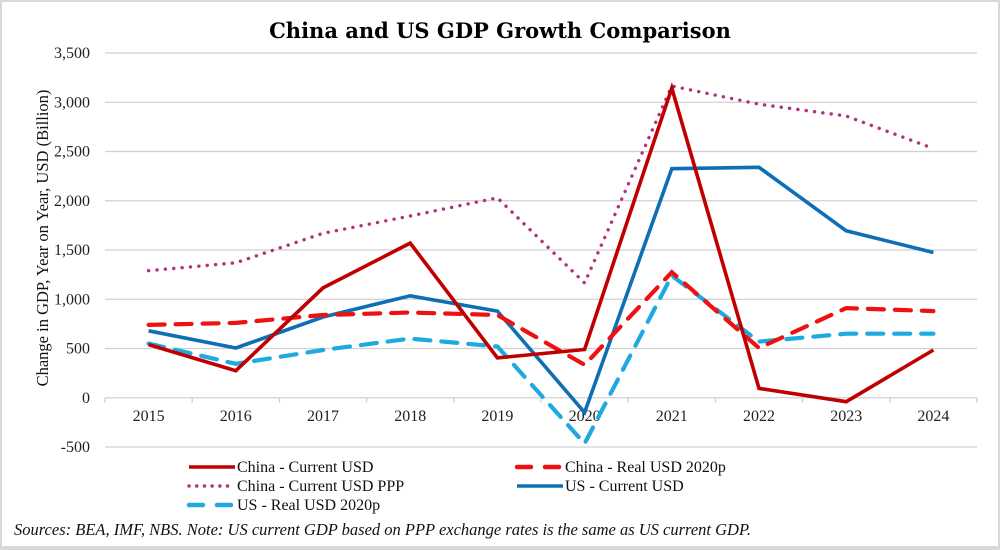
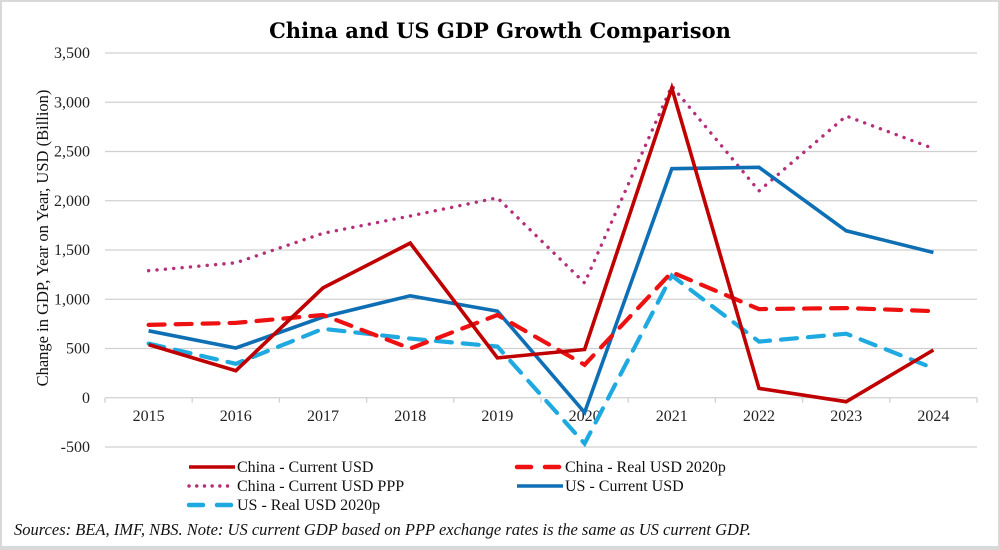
US - Real USD 2020p/2017: 500 -> 700
China - Real USD 2020p/2018: 900 -> 500
China - Real USD 2020p/2022: 500 -> 900
China - Current USD PPP/2022: 3000 -> 2100
US - Real USD 2020p/2024: 600 -> 300
